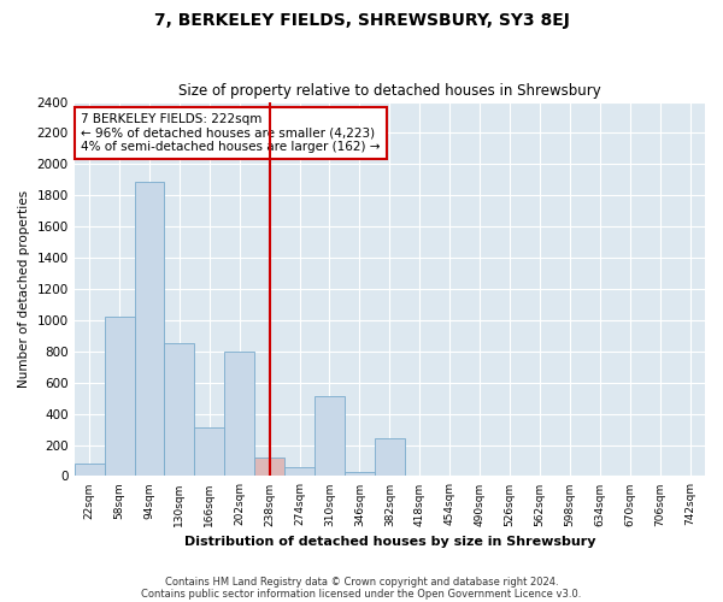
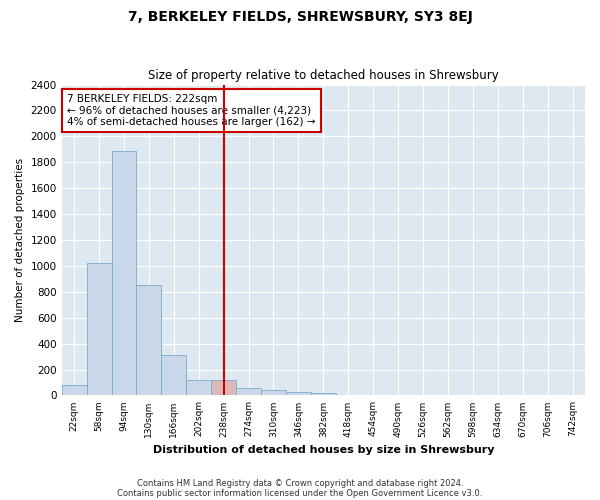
202sqm: 800 -> 120
310sqm: 510 -> 40
382sqm: 240 -> 20
